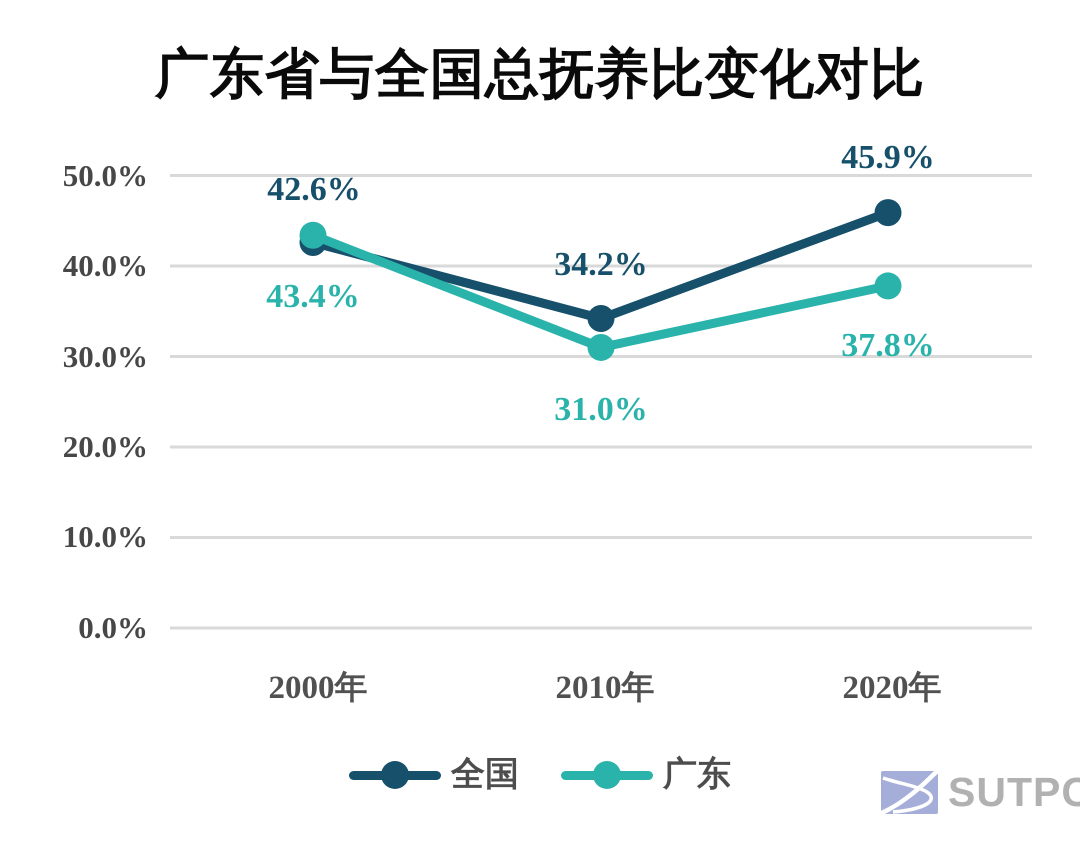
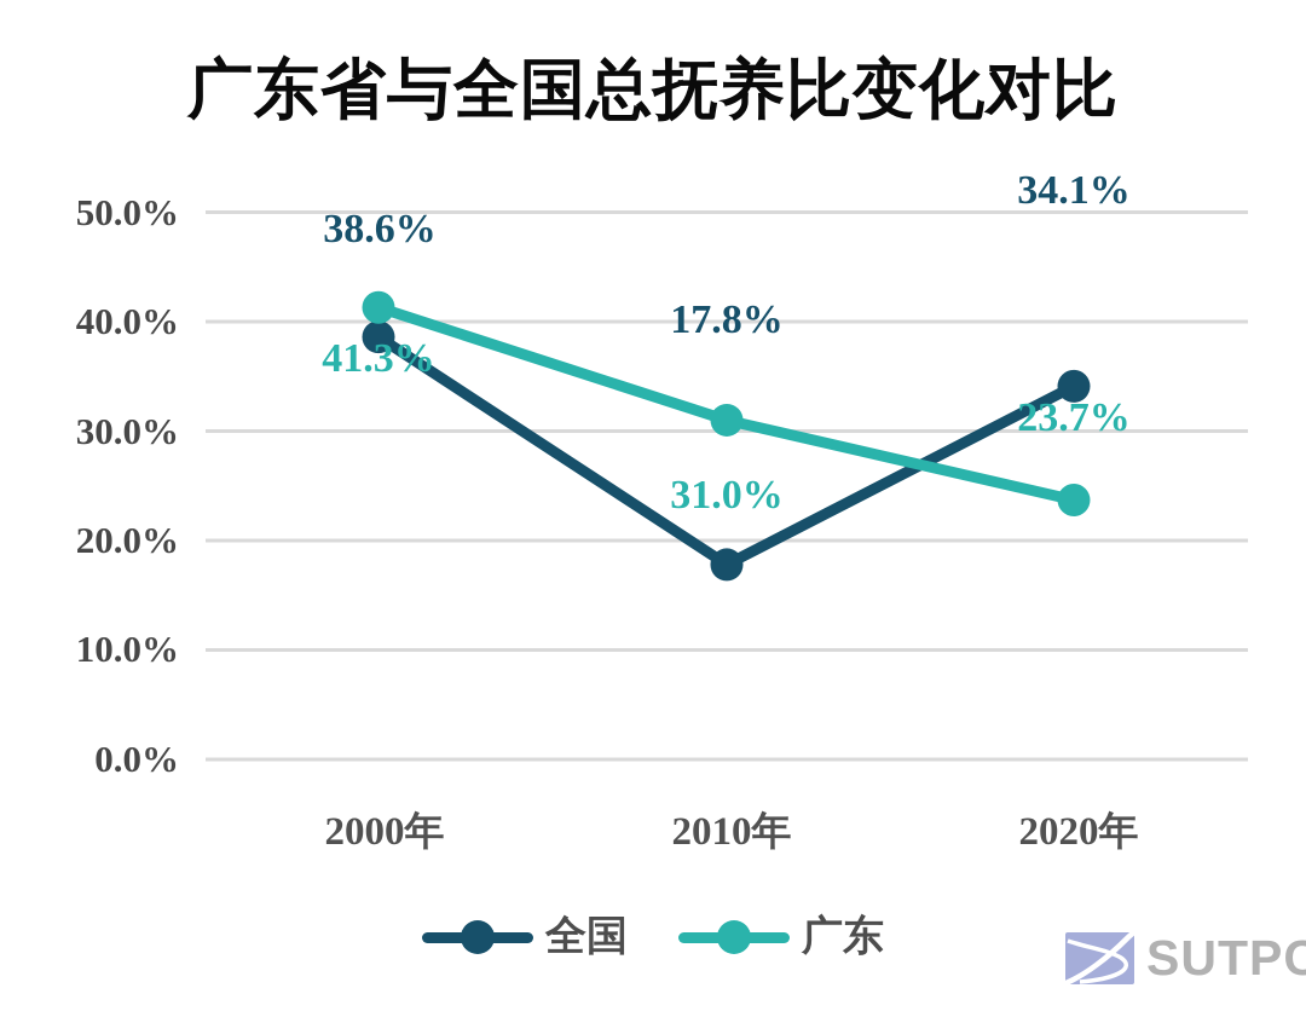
全国/2000年: 42.6% -> 38.6%
广东/2000年: 43.4% -> 41.3%
全国/2010年: 34.2% -> 17.8%
全国/2020年: 45.9% -> 34.1%
广东/2020年: 37.8% -> 23.7%
